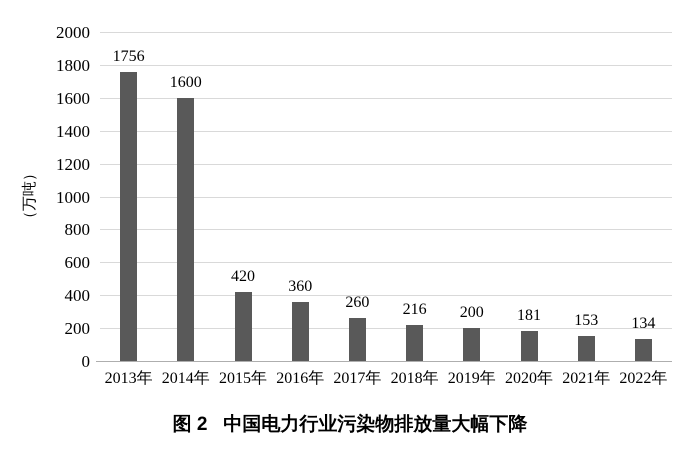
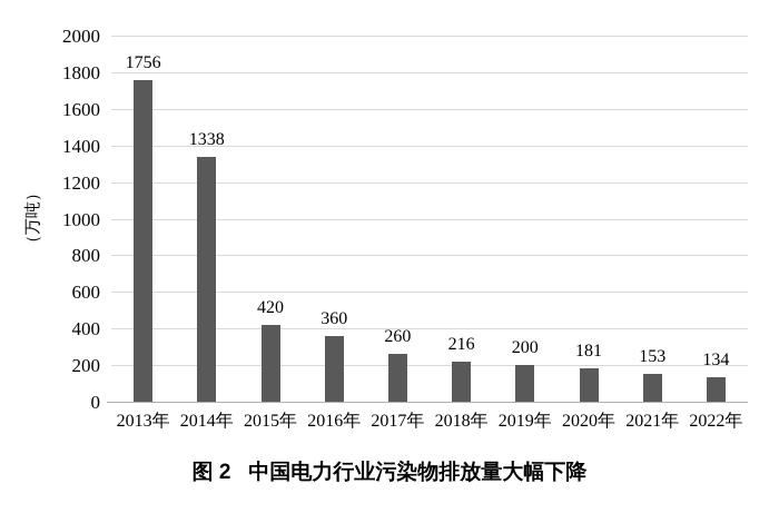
2014年: 1600 -> 1338
